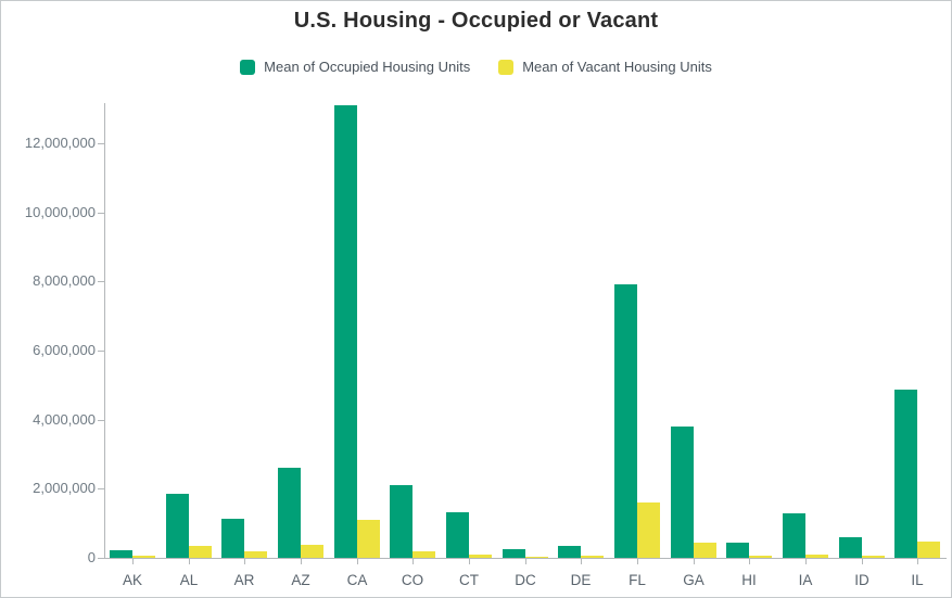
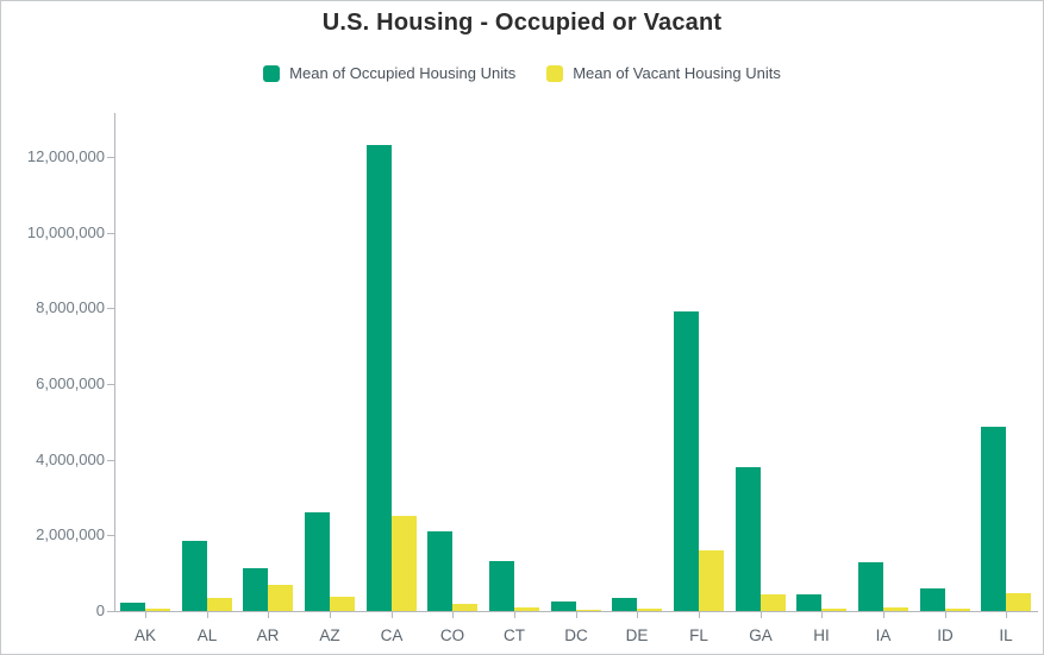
Mean of Vacant Housing Units/AR: 200000 -> 700000
Mean of Occupied Housing Units/CA: 13100000 -> 12300000
Mean of Vacant Housing Units/CA: 1100000 -> 2500000
